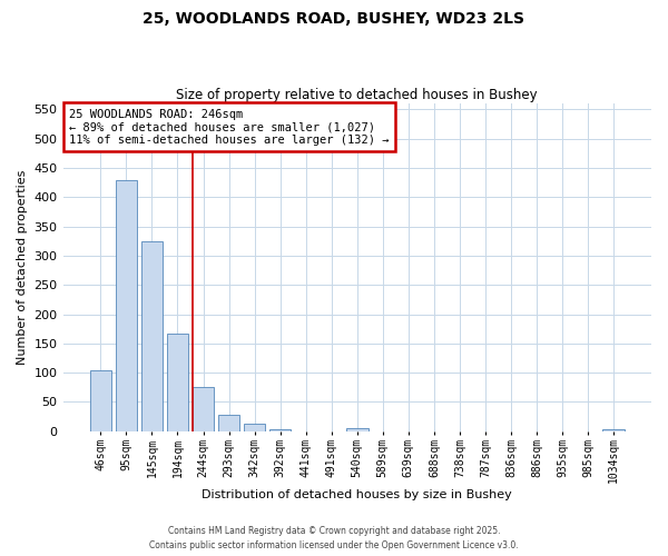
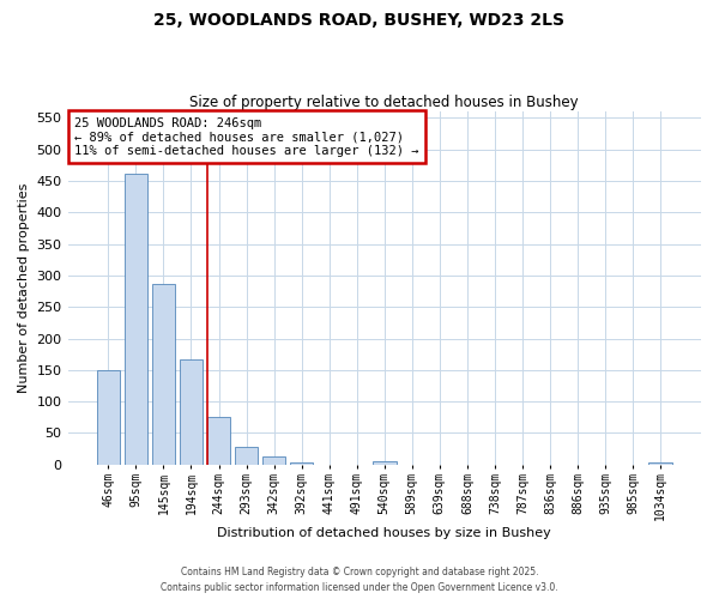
46sqm: 105 -> 150
95sqm: 430 -> 462
145sqm: 325 -> 286
